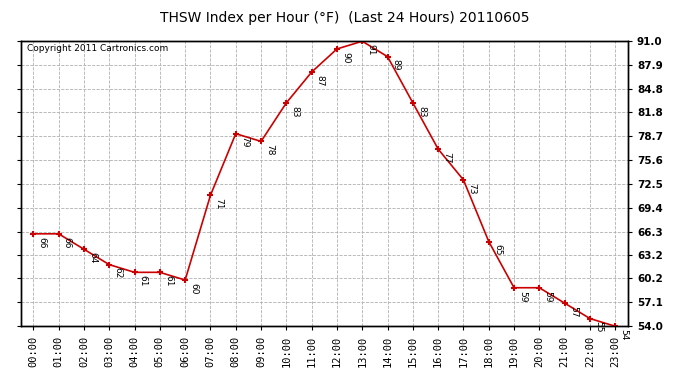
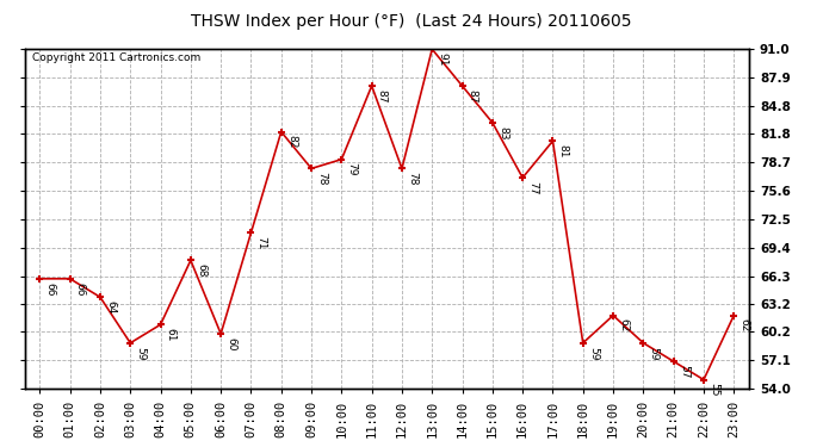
03:00: 62 -> 59
05:00: 61 -> 68
08:00: 79 -> 82
10:00: 83 -> 79
12:00: 90 -> 78
14:00: 89 -> 87
17:00: 73 -> 81
18:00: 65 -> 59
19:00: 59 -> 62
23:00: 54 -> 62
